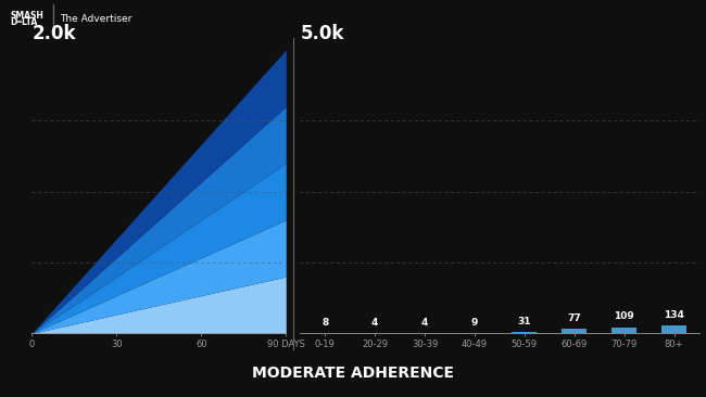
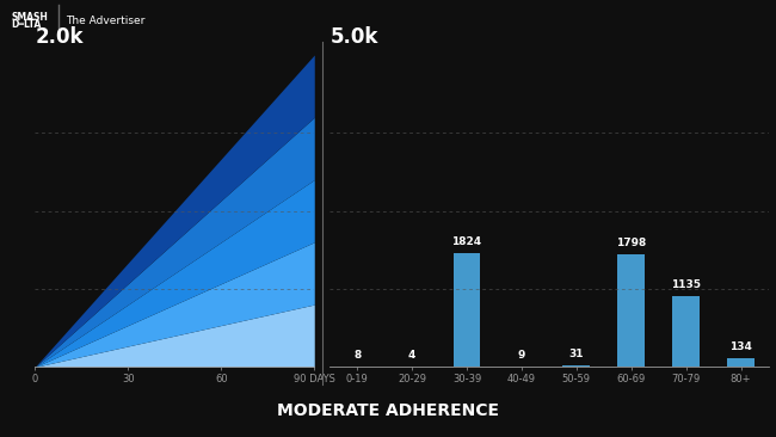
30-39: 4 -> 1824
60-69: 77 -> 1798
70-79: 109 -> 1135
